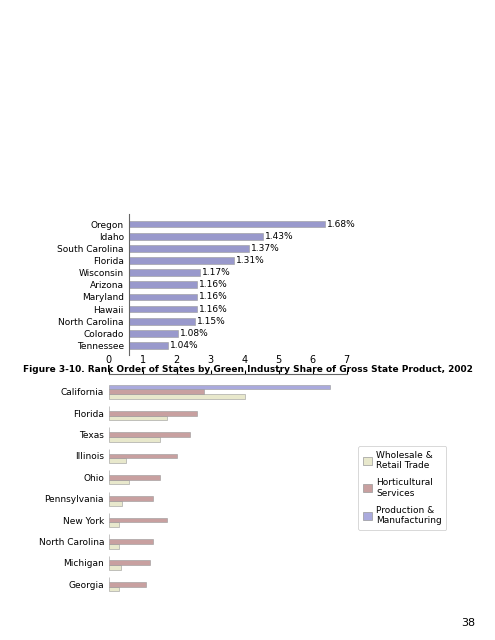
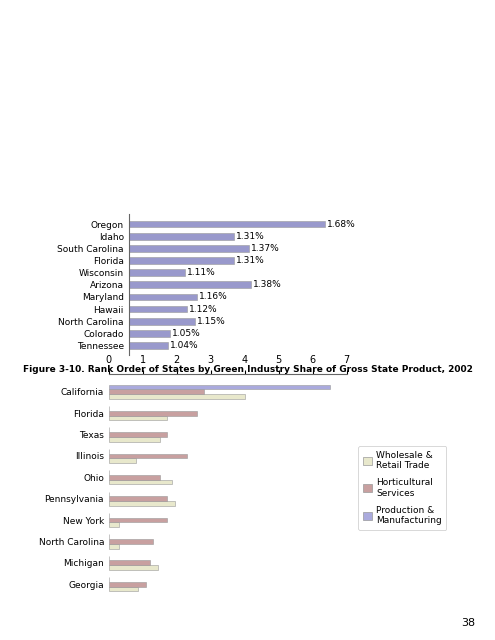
Idaho: 1.43% -> 1.31%
Wisconsin: 1.17% -> 1.11%
Arizona: 1.16% -> 1.38%
Hawaii: 1.16% -> 1.12%
Colorado: 1.08% -> 1.05%
Horticultural Services/Texas: 2.4 -> 1.7
Horticultural Services/Illinois: 2.0 -> 2.3
Wholesale & Retail Trade/Illinois: 0.50 -> 0.80
Wholesale & Retail Trade/Ohio: 0.60 -> 1.85
Horticultural Services/Pennsylvania: 1.3 -> 1.7
Wholesale & Retail Trade/Pennsylvania: 0.40 -> 1.95
Wholesale & Retail Trade/Michigan: 0.35 -> 1.45
Wholesale & Retail Trade/Georgia: 0.30 -> 0.85
